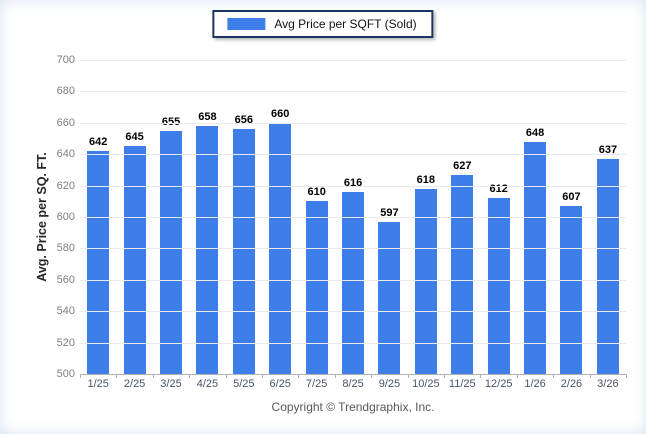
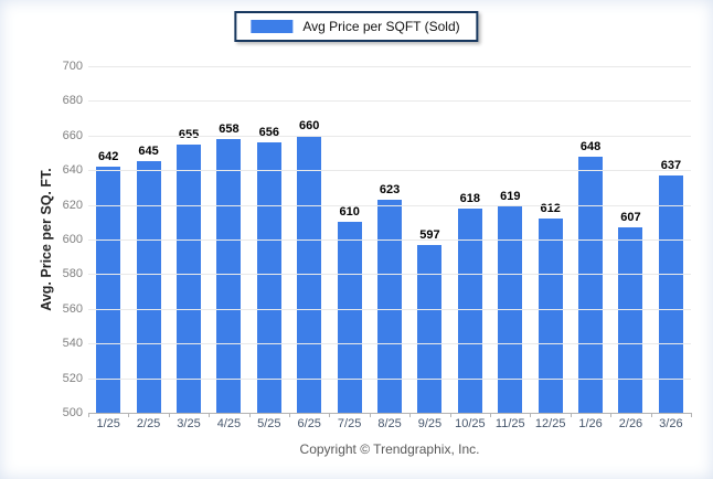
8/25: 616 -> 623
11/25: 627 -> 619
